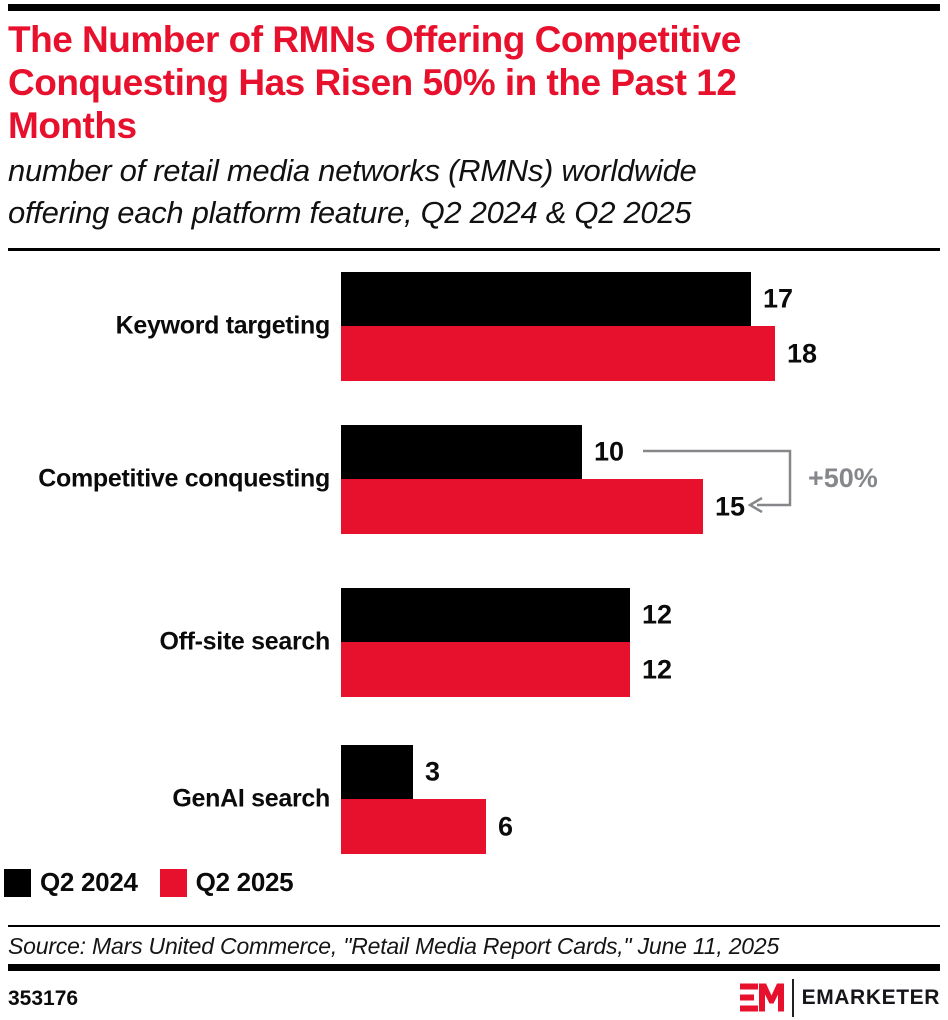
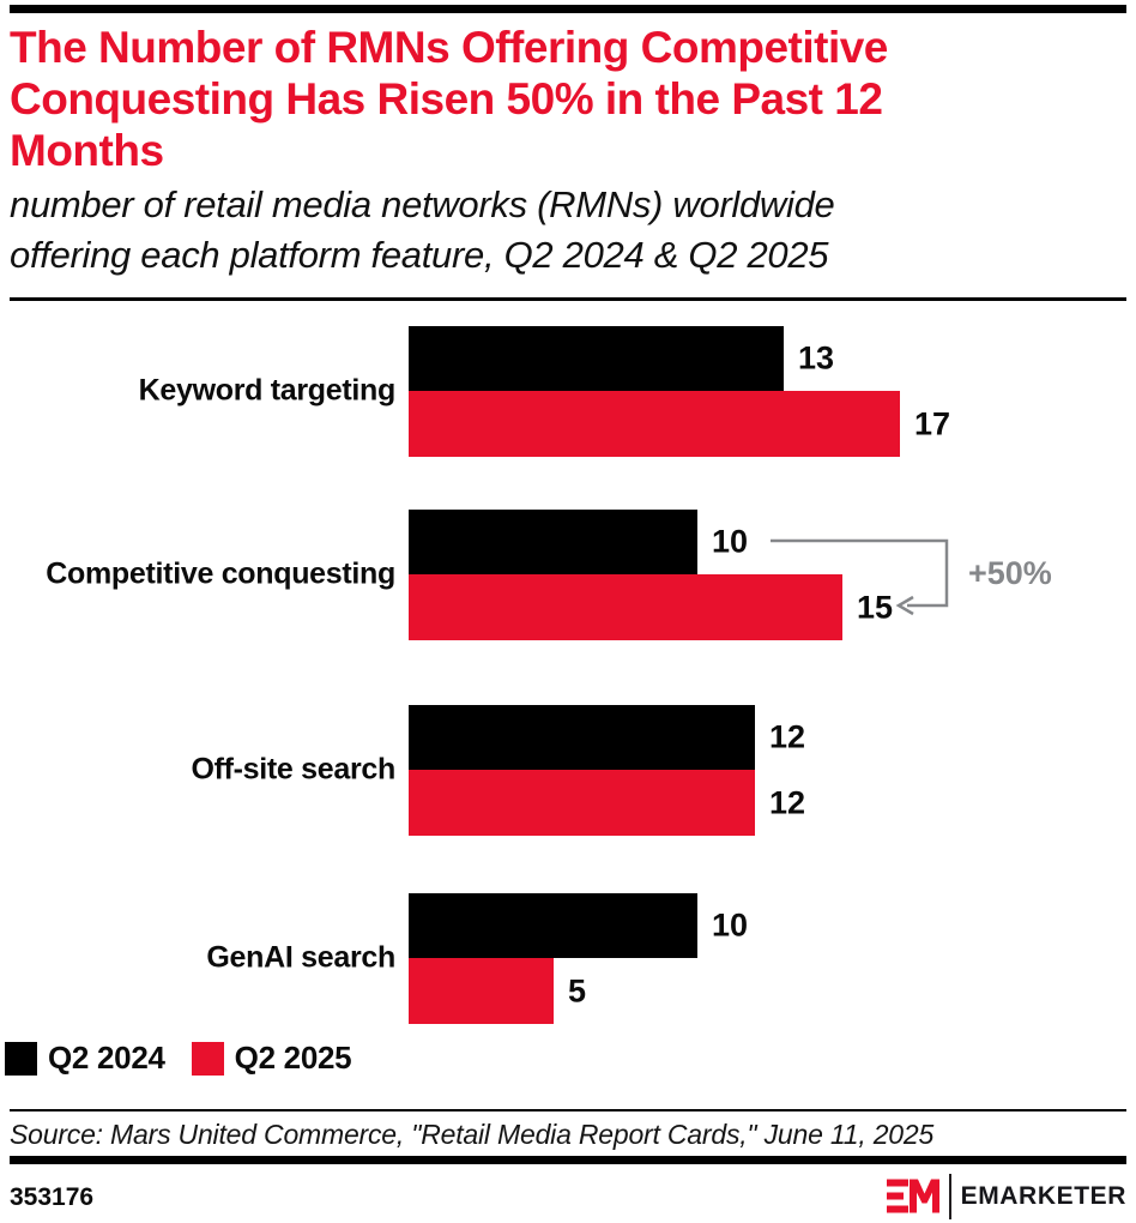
Q2 2024/Keyword targeting: 17 -> 13
Q2 2025/Keyword targeting: 18 -> 17
Q2 2024/GenAI search: 3 -> 10
Q2 2025/GenAI search: 6 -> 5
